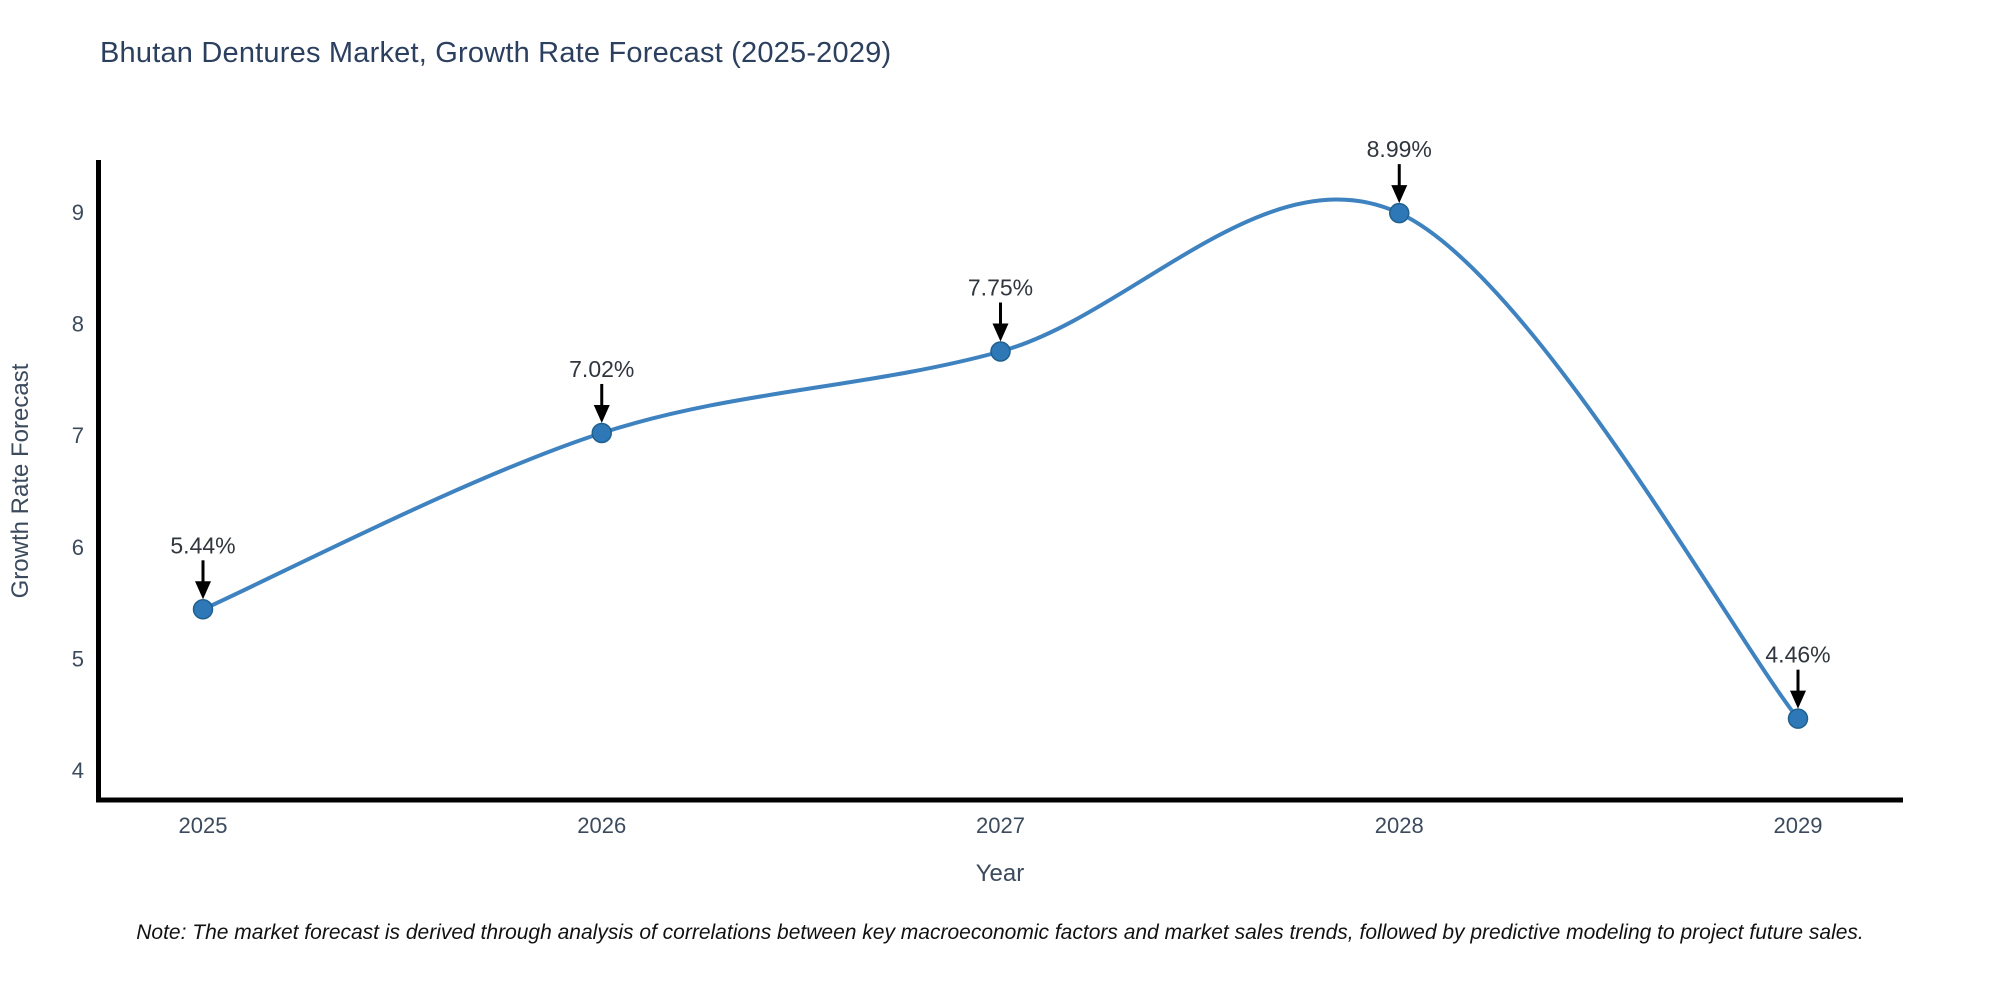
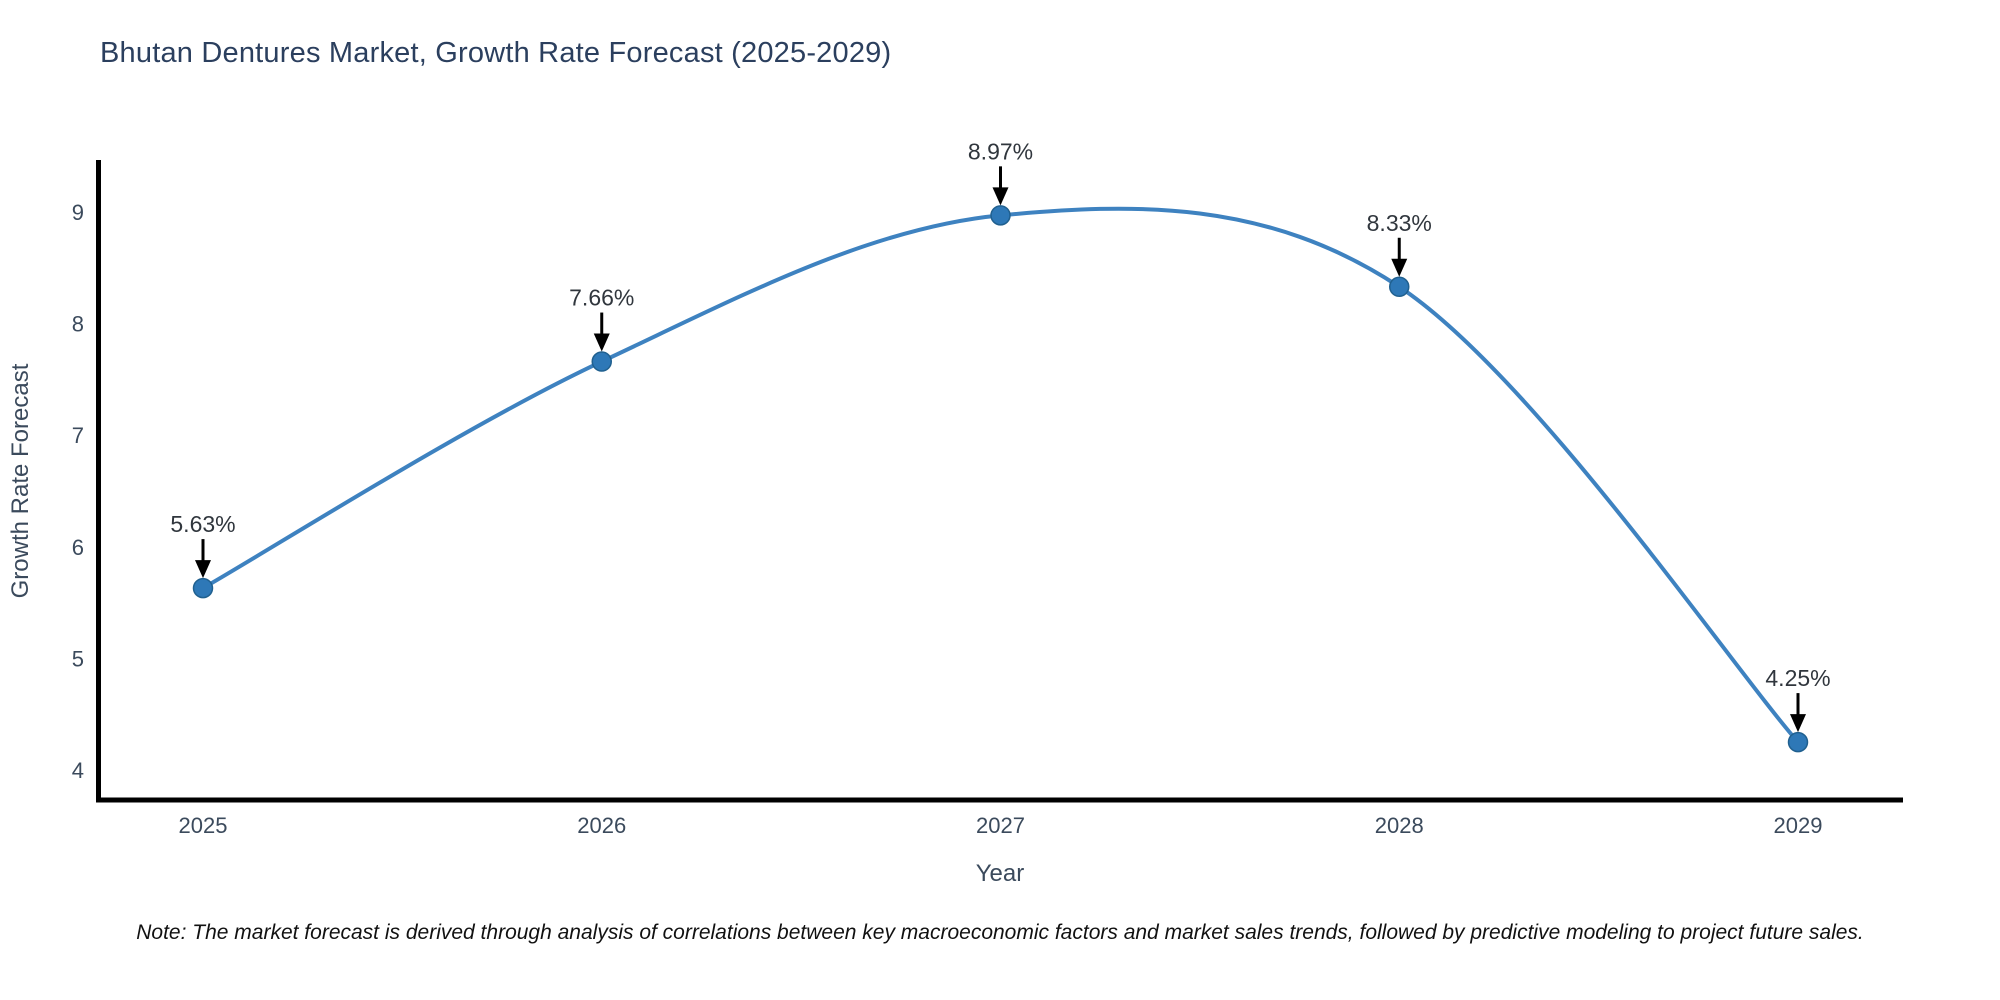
2025: 5.44% -> 5.63%
2026: 7.02% -> 7.66%
2027: 7.75% -> 8.97%
2028: 8.99% -> 8.33%
2029: 4.46% -> 4.25%
